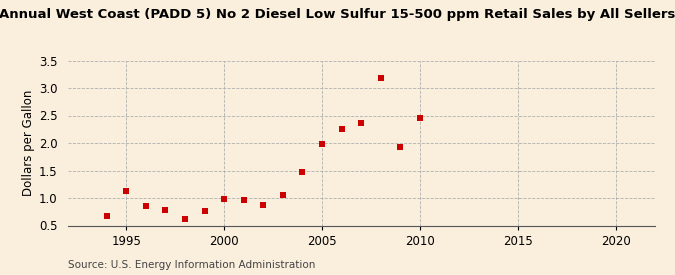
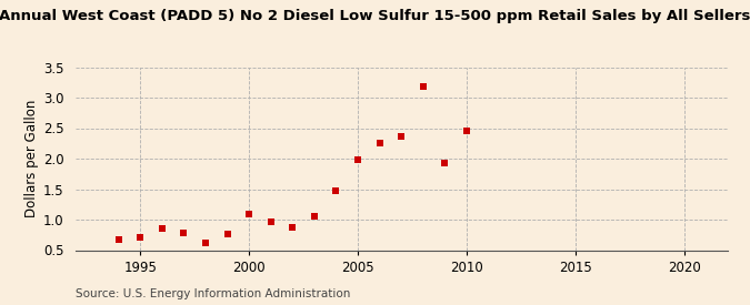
1995: 1.12 -> 0.71
2000: 0.98 -> 1.09
